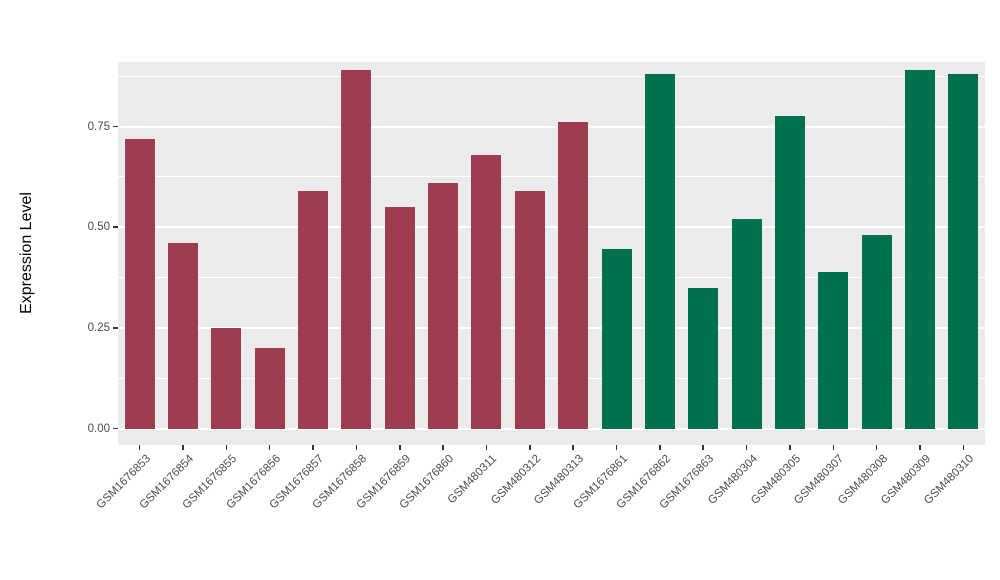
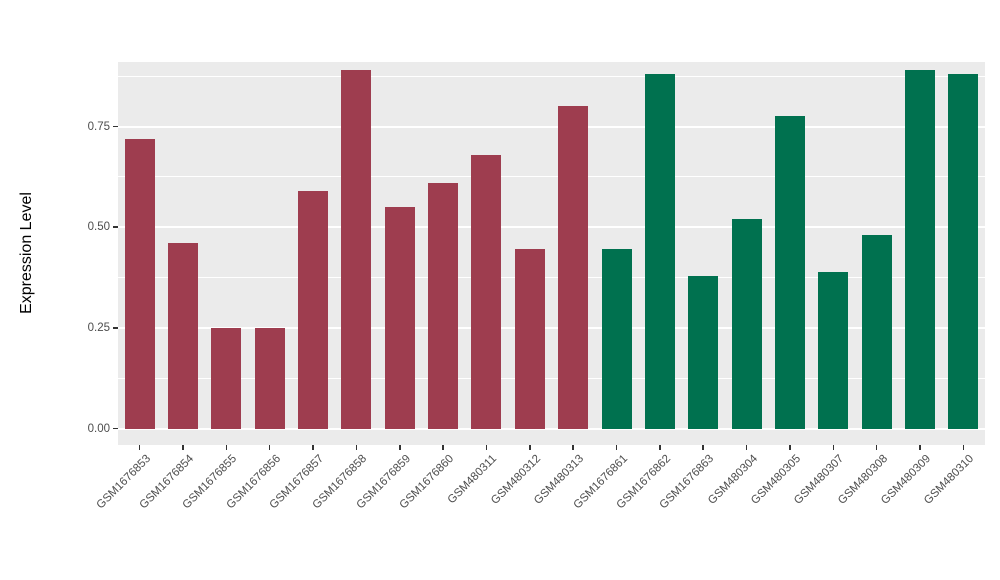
GSM1676856: 0.20 -> 0.25
GSM480312: 0.59 -> 0.45
GSM480313: 0.76 -> 0.80
GSM1676863: 0.35 -> 0.38
